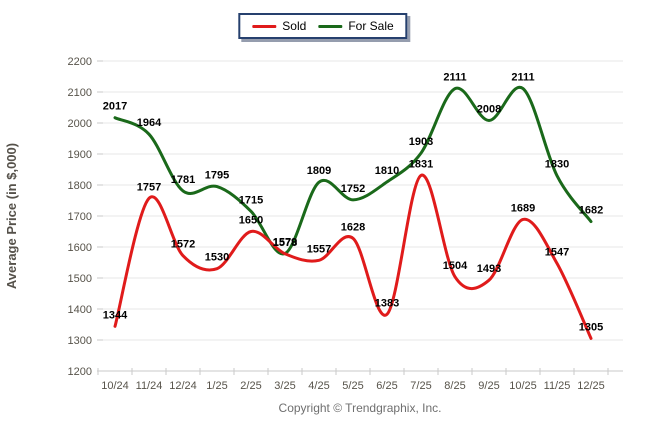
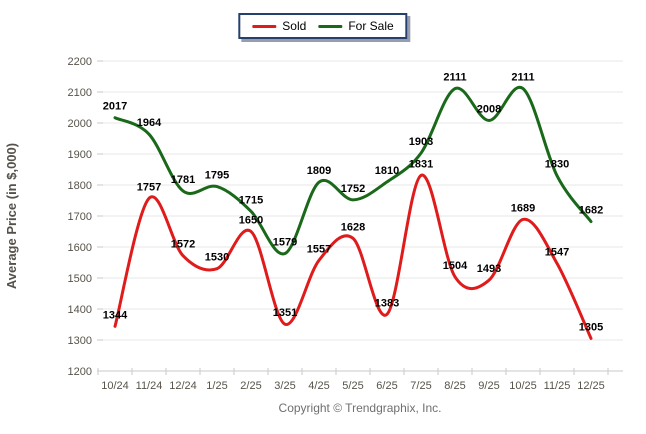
Sold/3/25: 1578 -> 1351
